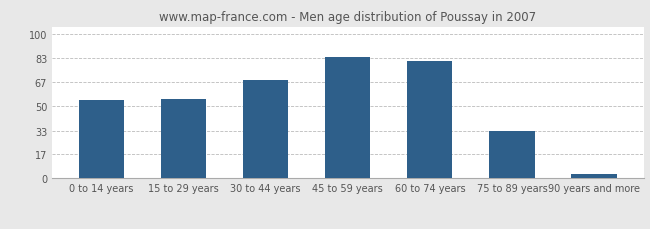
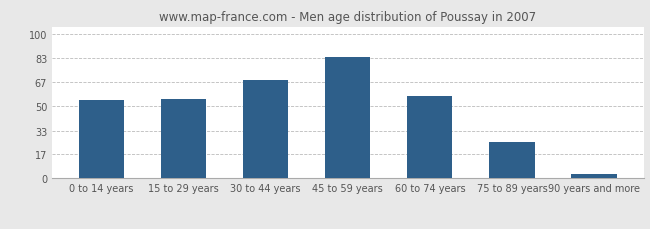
60 to 74 years: 81 -> 57
75 to 89 years: 33 -> 25
